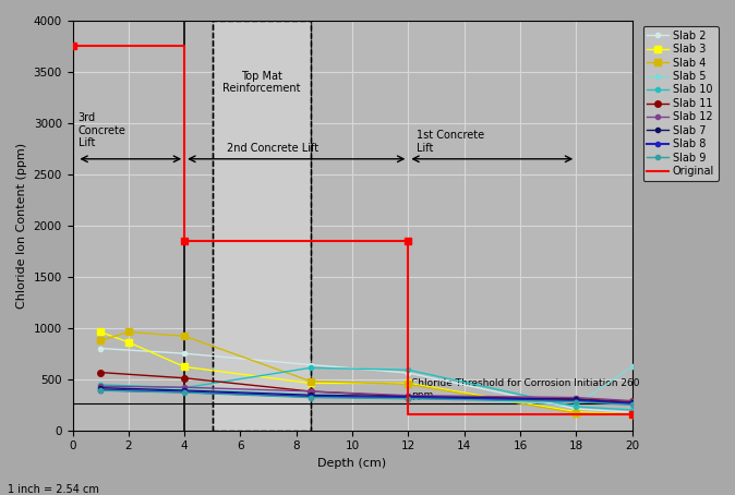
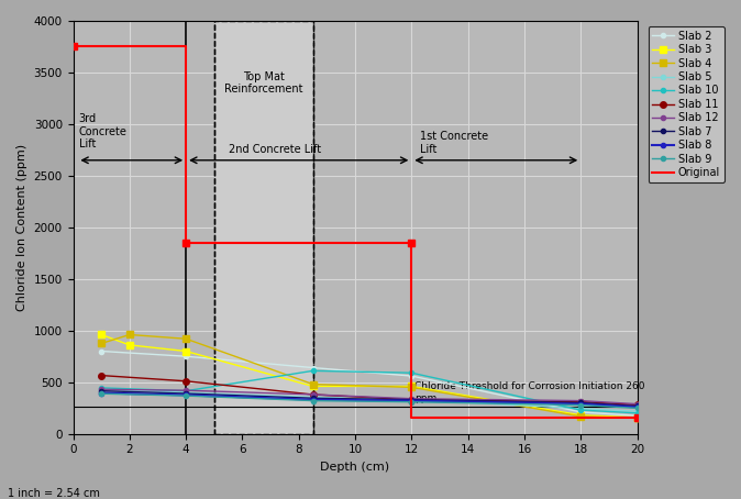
Slab 3/4: 620 -> 800
Slab 5/20: 620 -> 220
